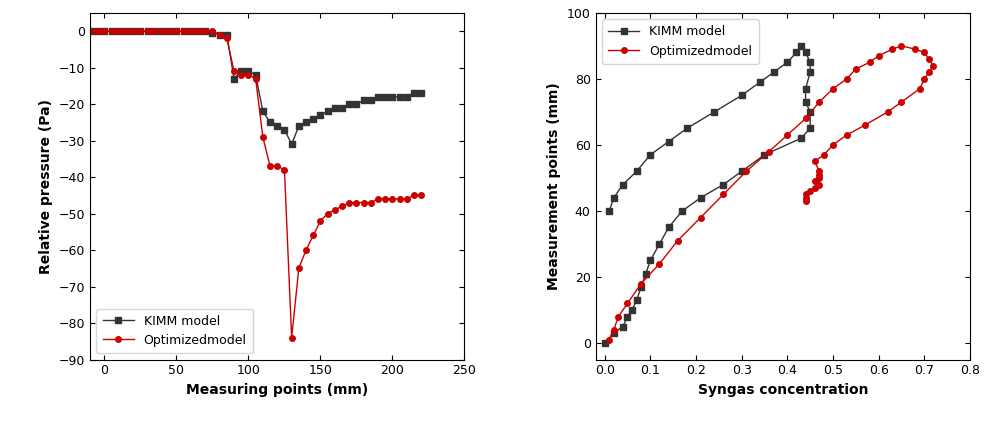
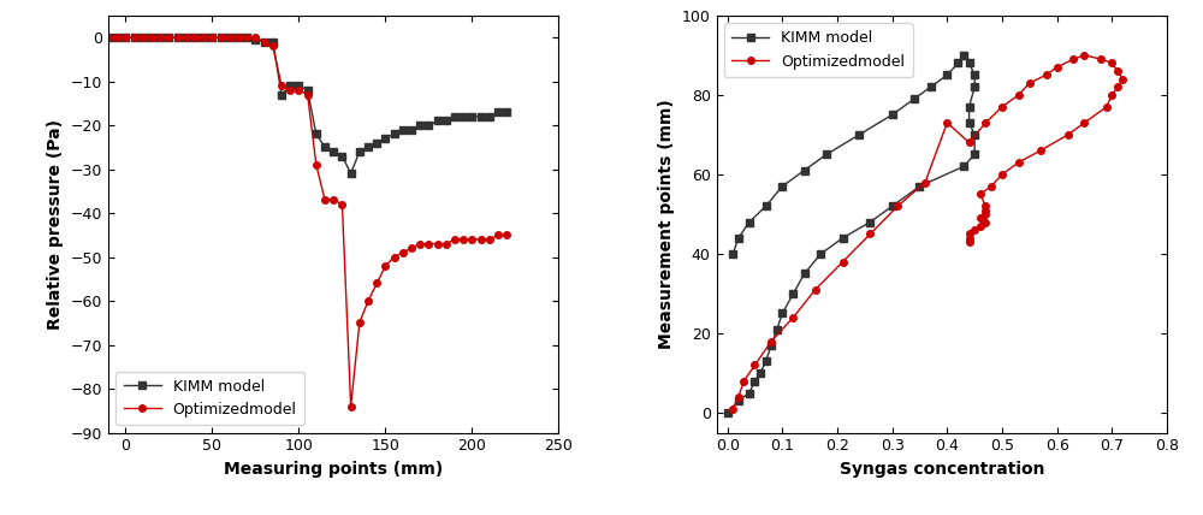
Optimizedmodel/0.4: 63 -> 73
